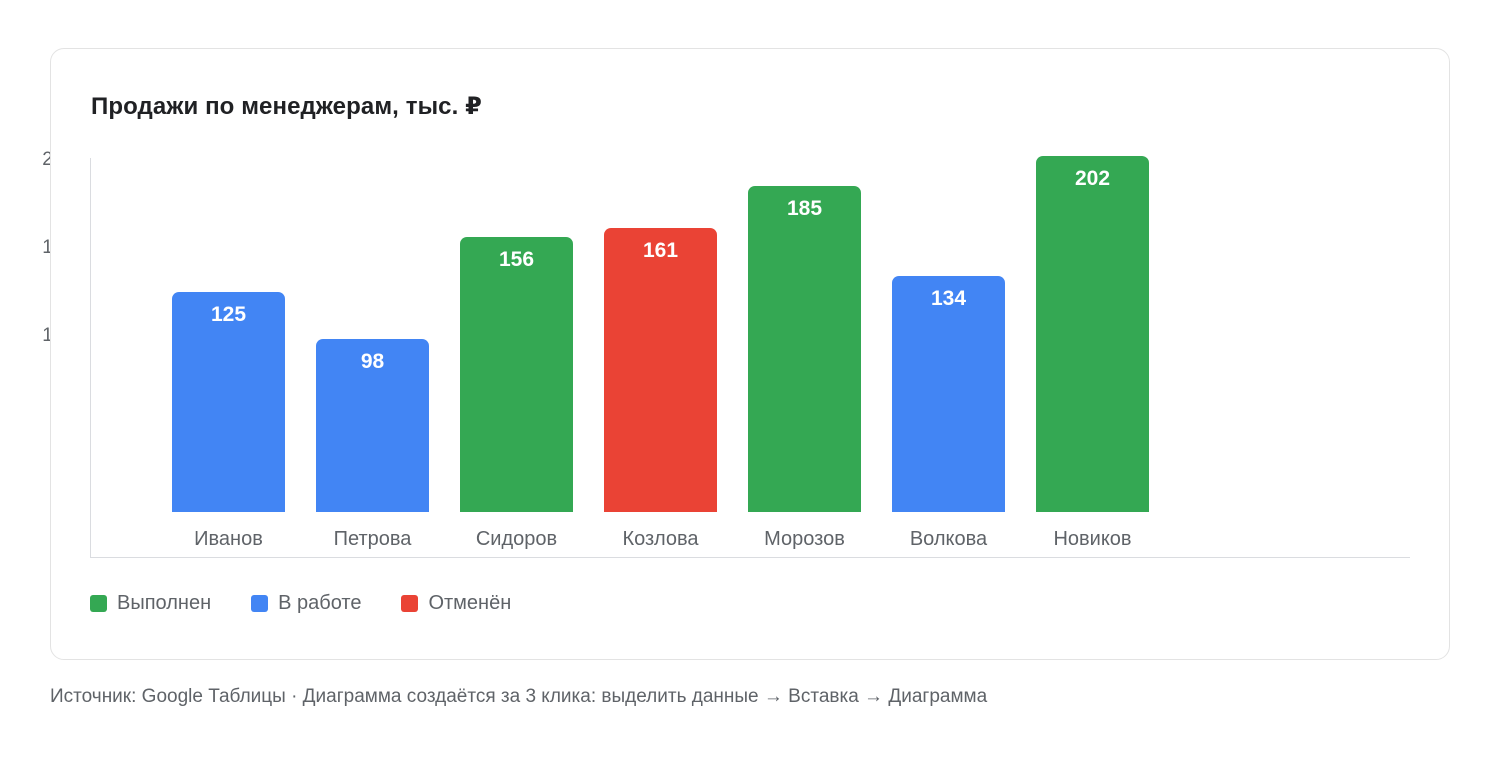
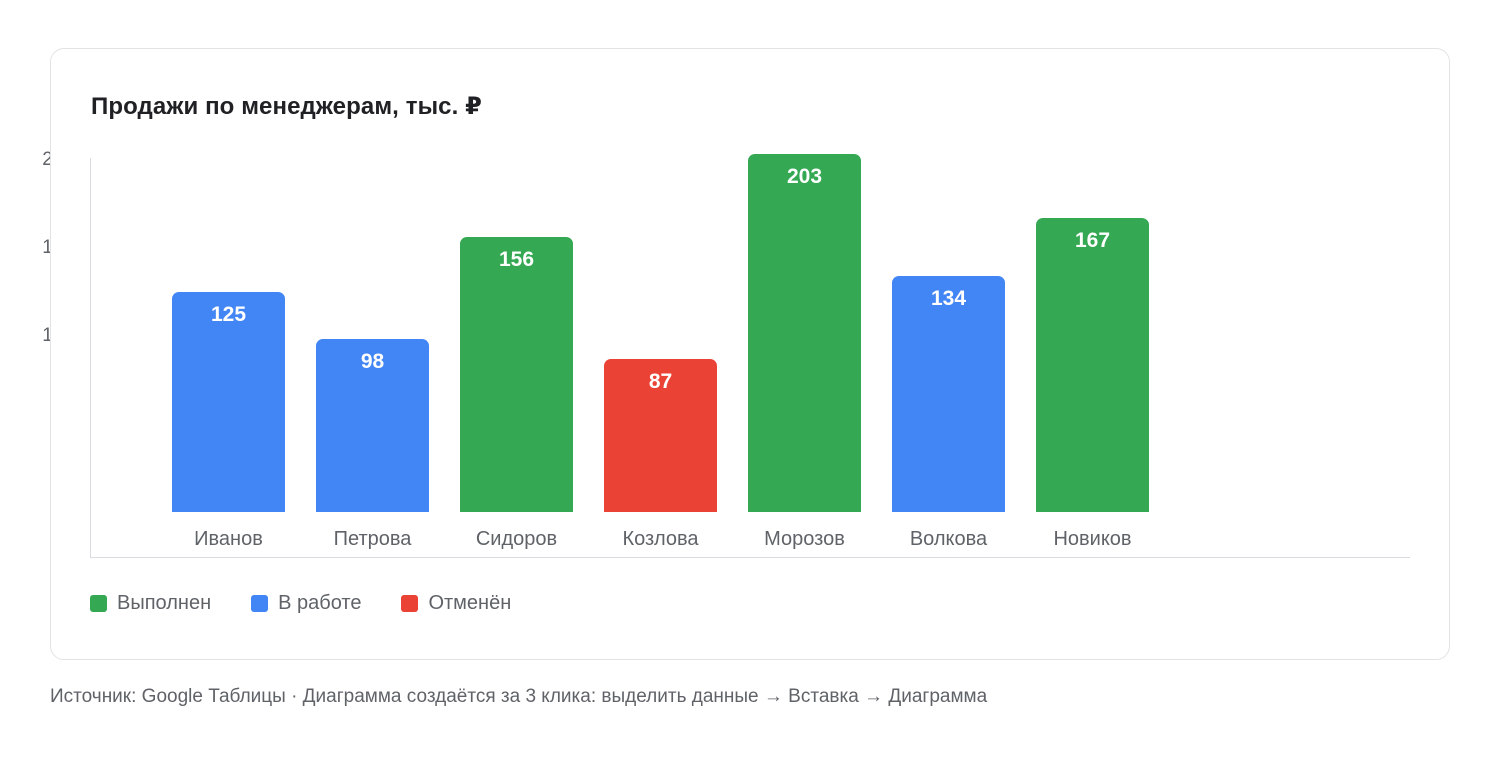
Козлова: 161 -> 87
Морозов: 185 -> 203
Новиков: 202 -> 167
